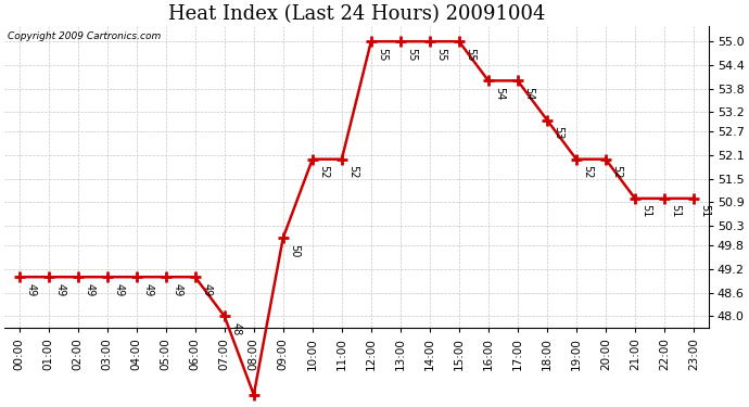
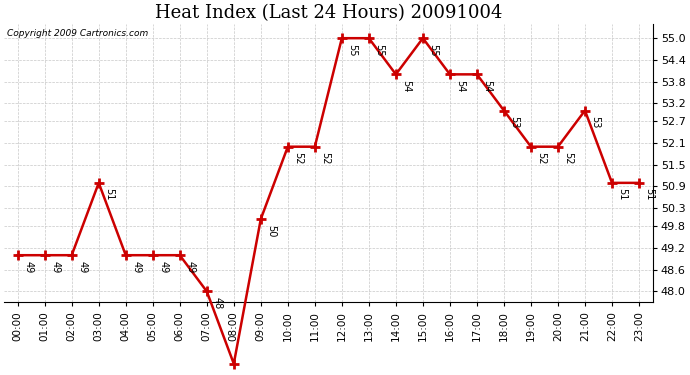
03:00: 49 -> 51
14:00: 55 -> 54
21:00: 51 -> 53
